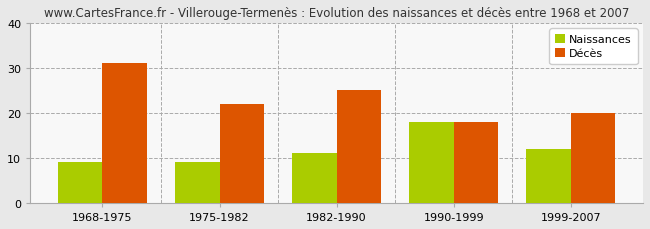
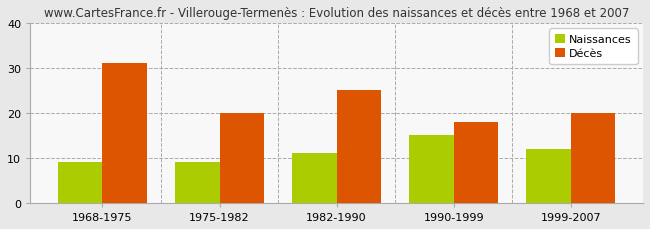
Décès/1975-1982: 22 -> 20
Naissances/1990-1999: 18 -> 15
